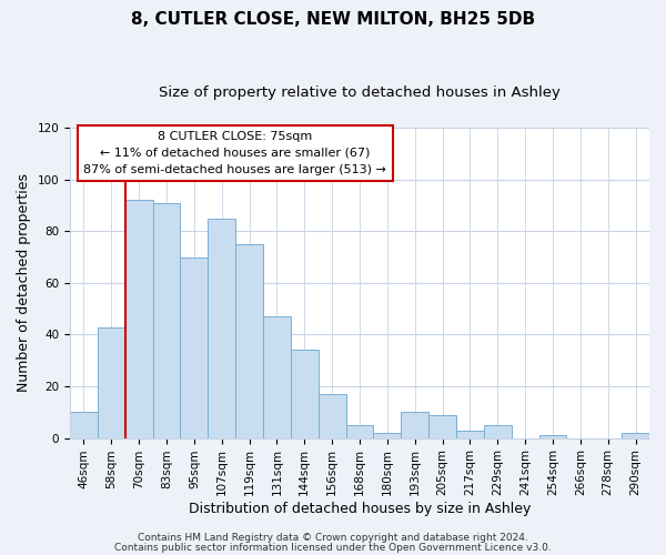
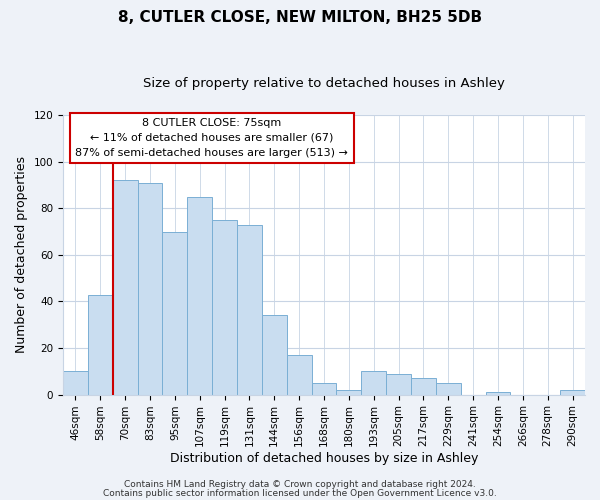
131sqm: 47 -> 73
217sqm: 3 -> 7
